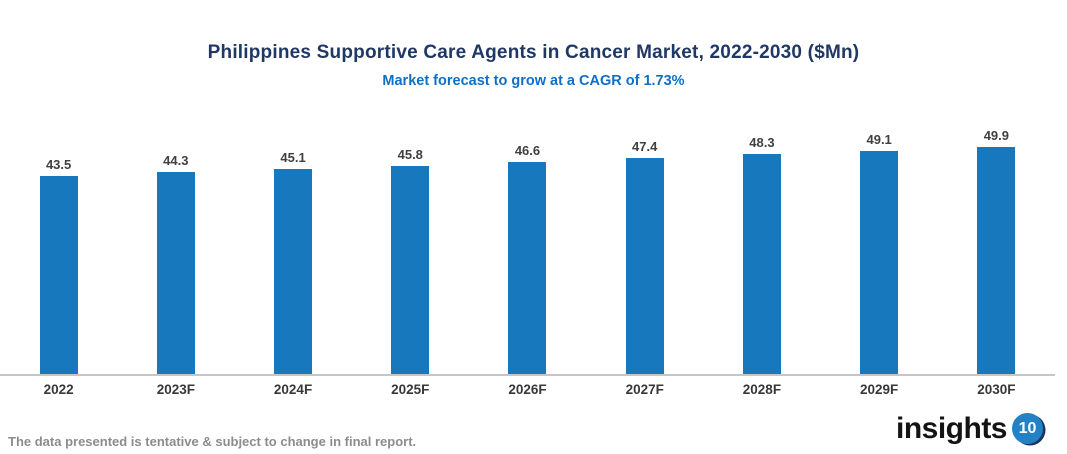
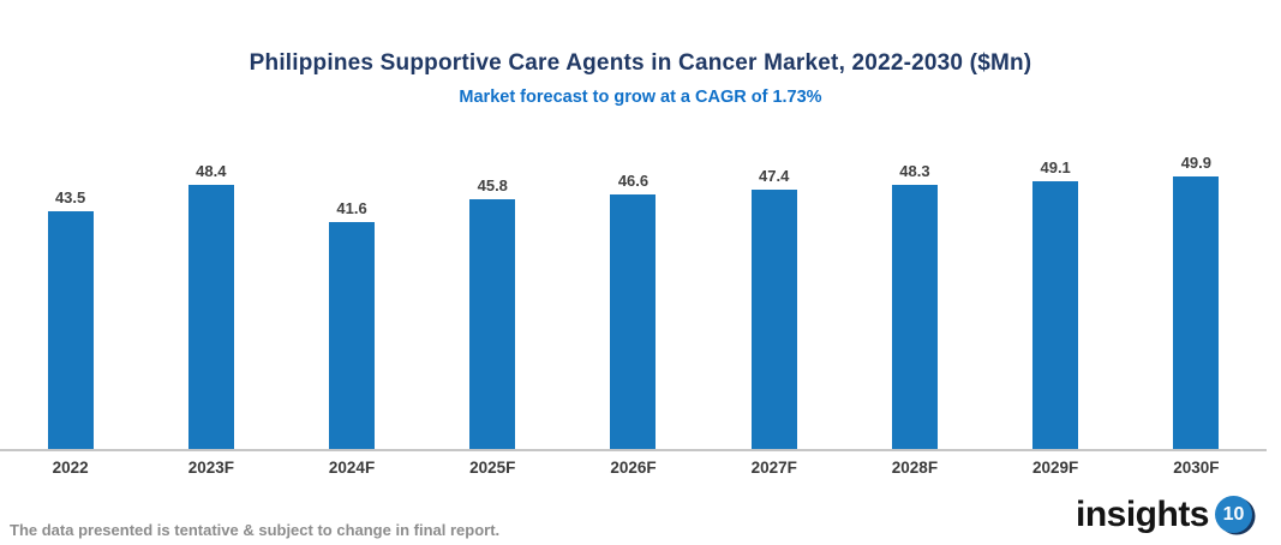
2023F: 44.3 -> 48.4
2024F: 45.1 -> 41.6
